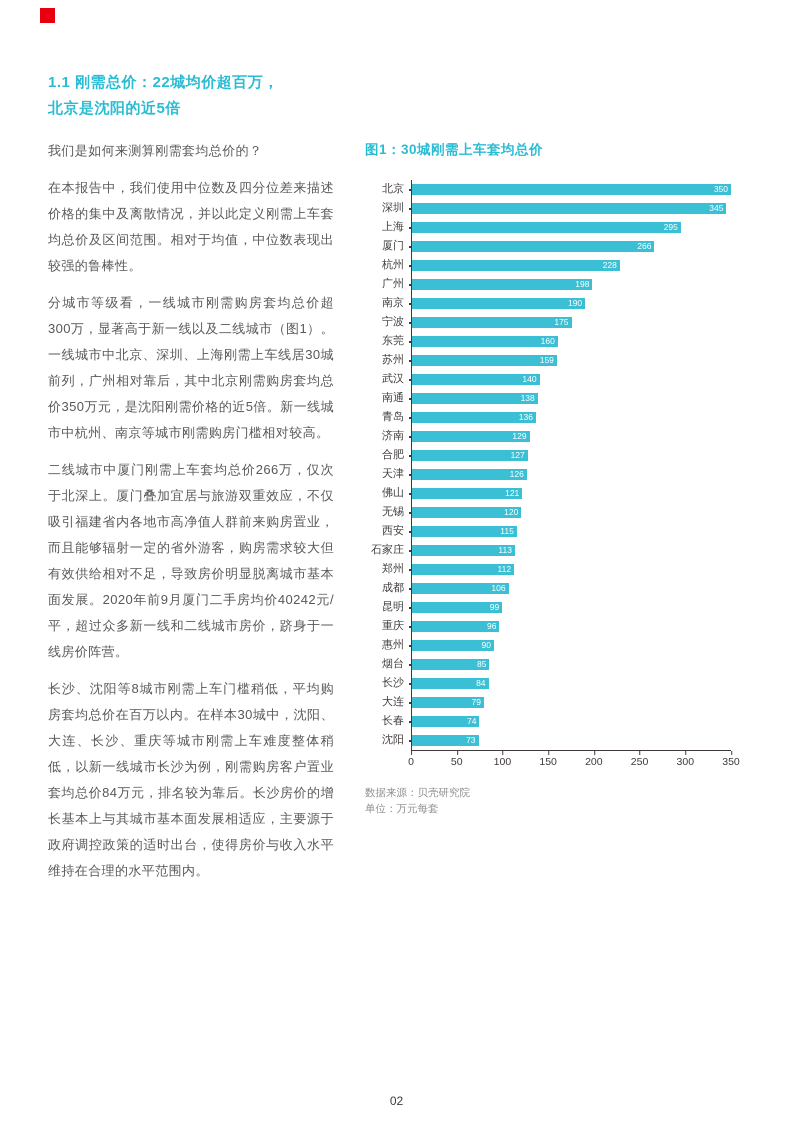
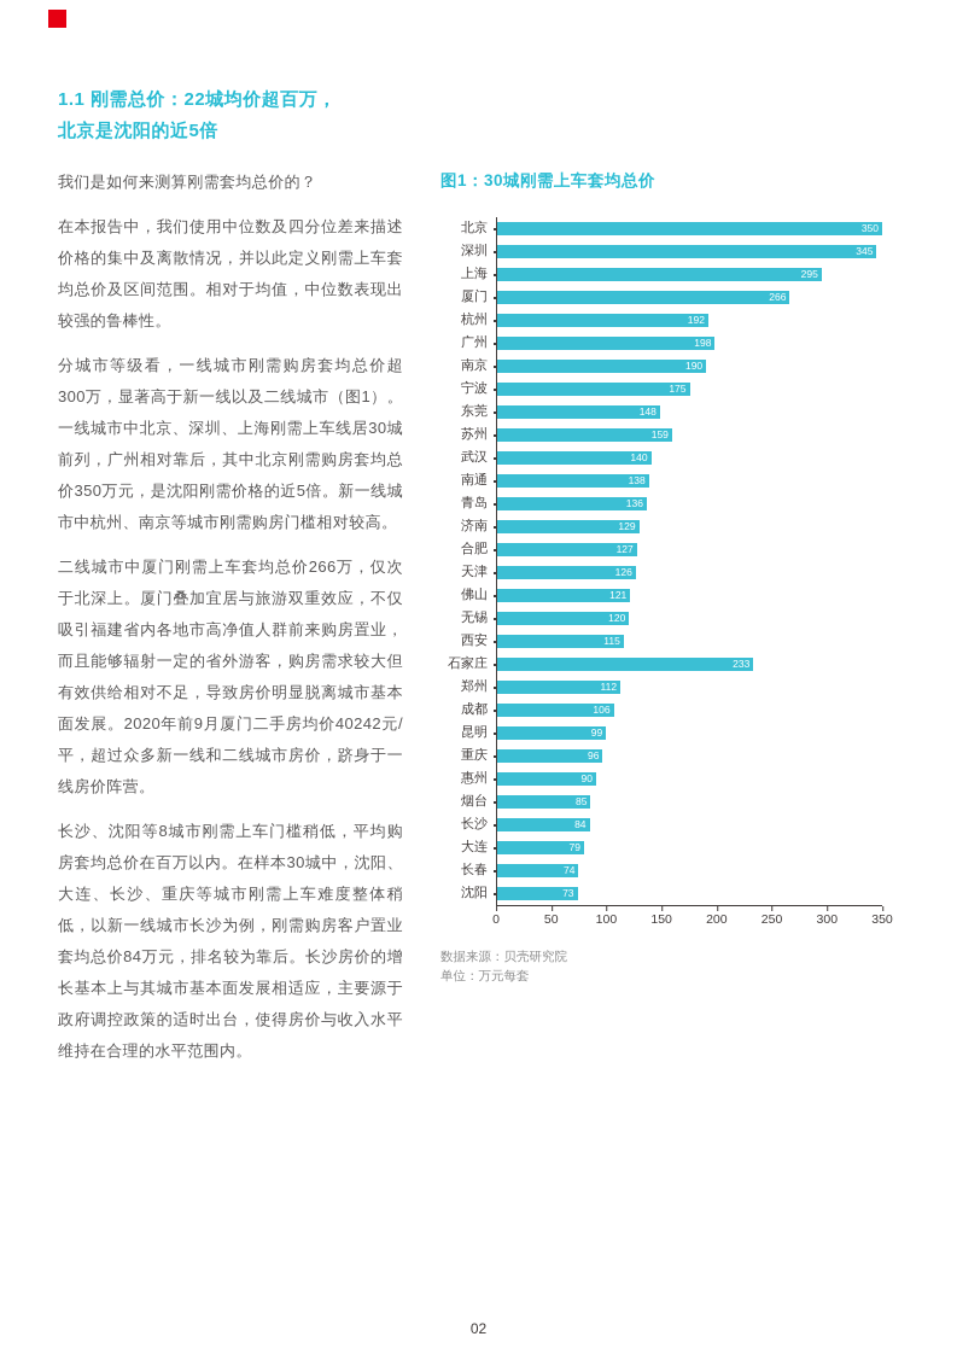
杭州: 228 -> 192
东莞: 160 -> 148
石家庄: 113 -> 233
